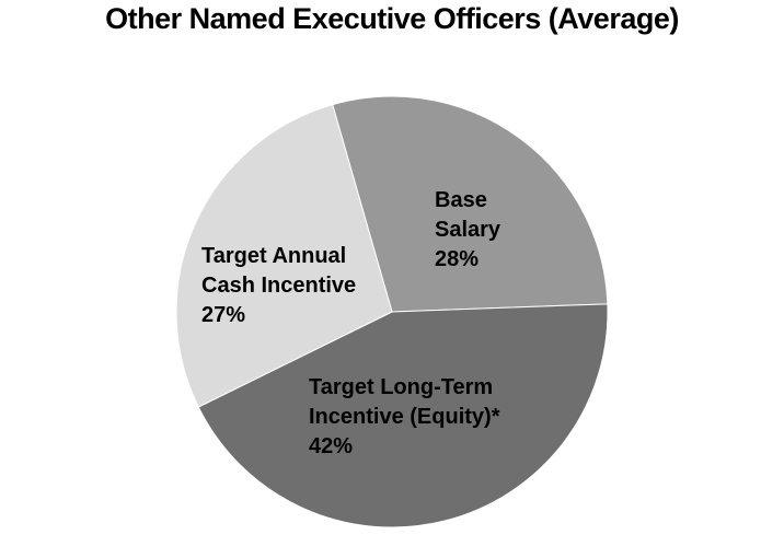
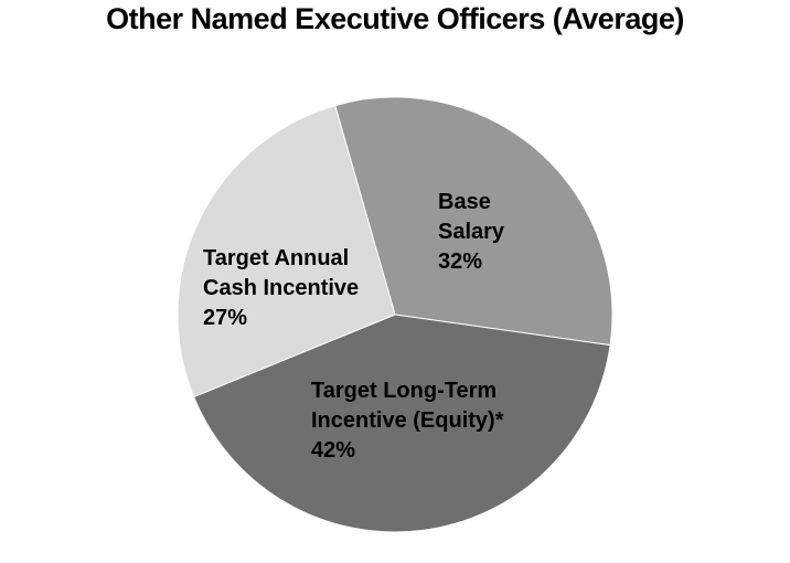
Base Salary: 28% -> 32%
